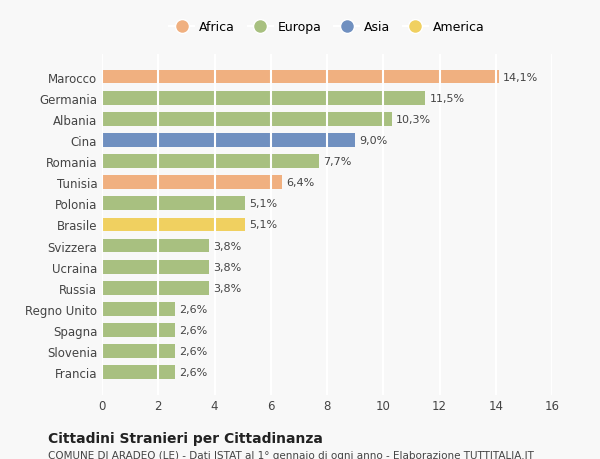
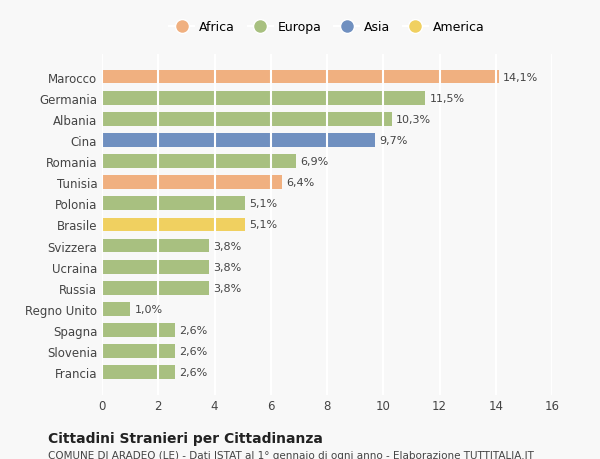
Cina: 9,0% -> 9,7%
Romania: 7,7% -> 6,9%
Regno Unito: 2,6% -> 1,0%
